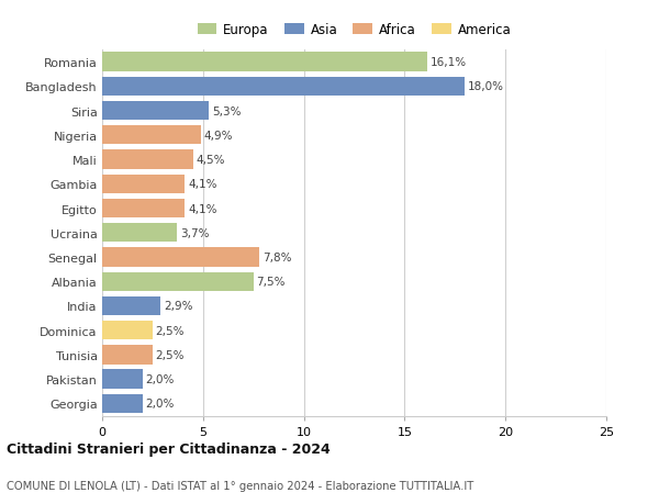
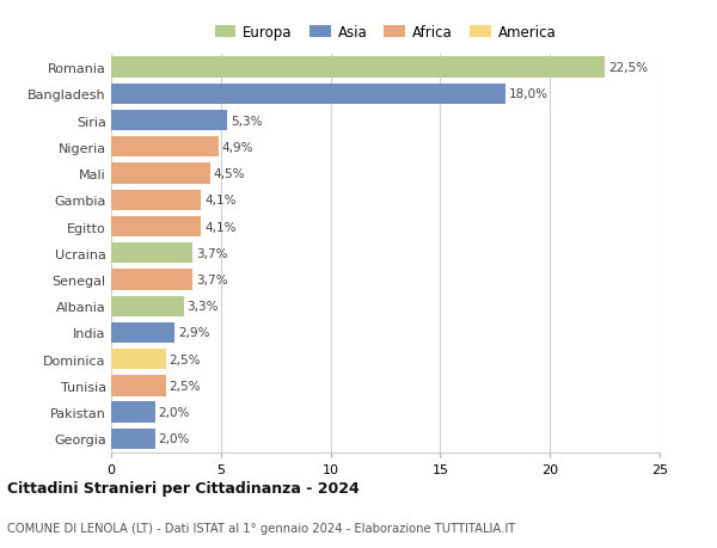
Romania: 16,1% -> 22,5%
Senegal: 7,8% -> 3,7%
Albania: 7,5% -> 3,3%
